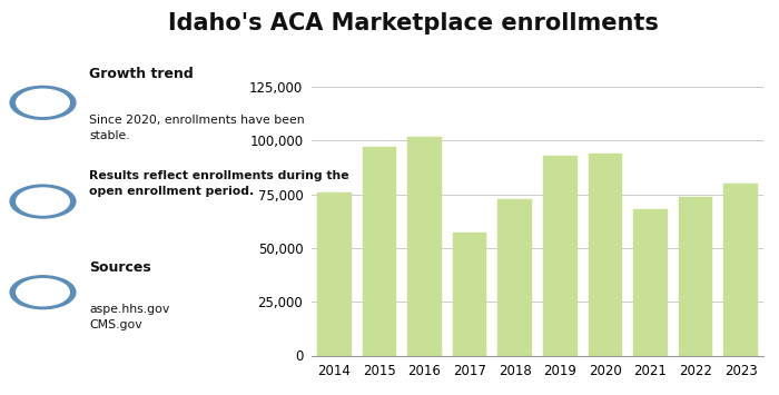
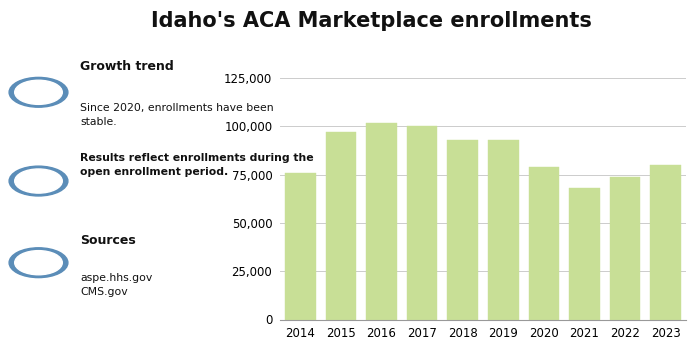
2017: 57,000 -> 100,000
2018: 73,000 -> 93,000
2020: 94,000 -> 79,000
